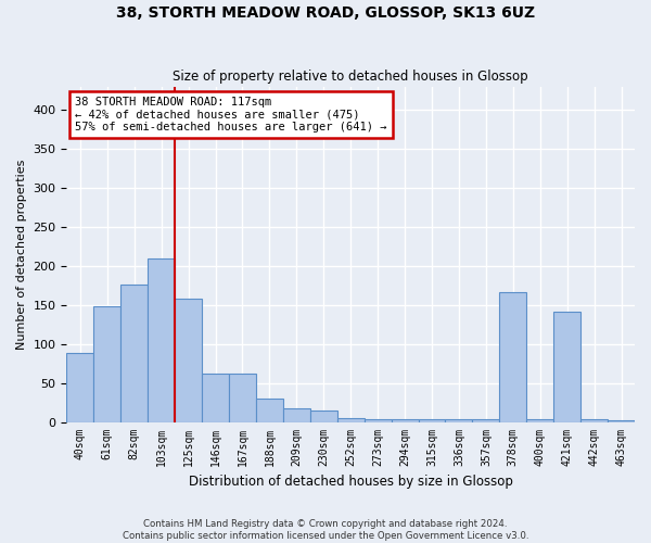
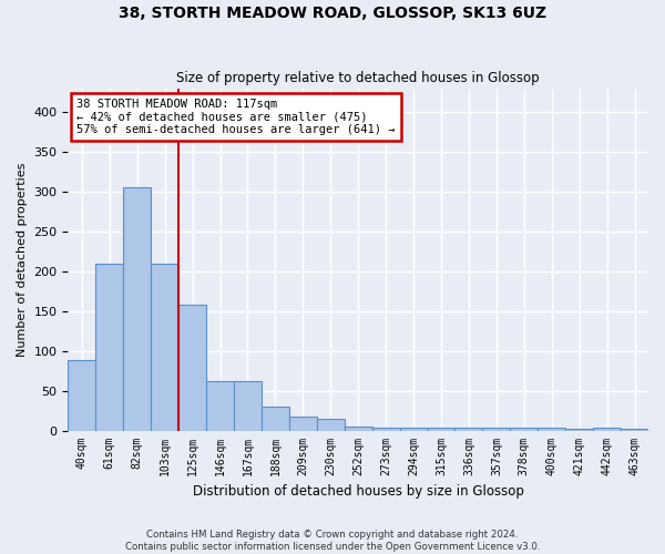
61sqm: 148 -> 210
82sqm: 176 -> 305
378sqm: 166 -> 3
421sqm: 142 -> 2
